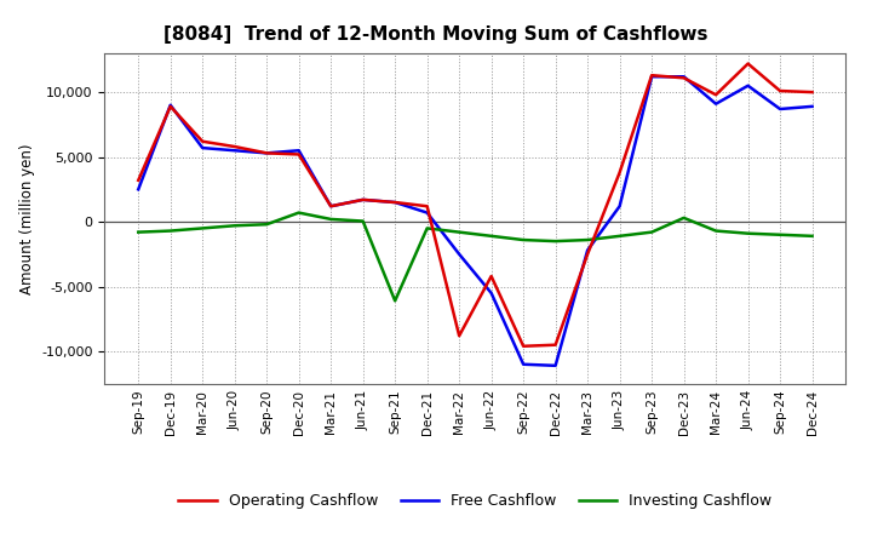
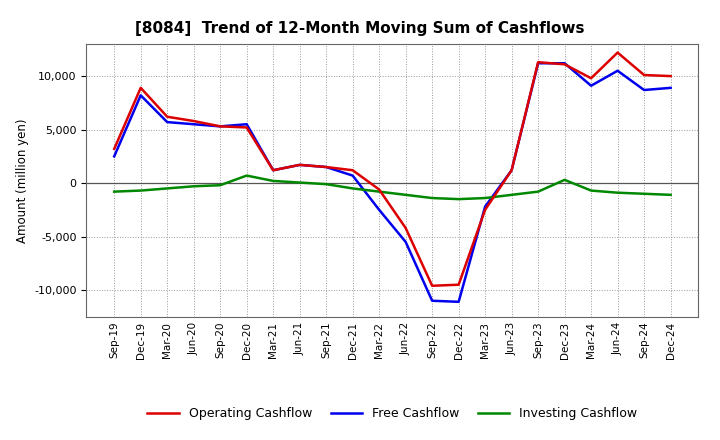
Free Cashflow/Dec-19: 9,000 -> 8,200
Investing Cashflow/Sep-21: -6,100 -> -100
Operating Cashflow/Mar-22: -8,800 -> -600
Operating Cashflow/Jun-23: 3,800 -> 1,200
